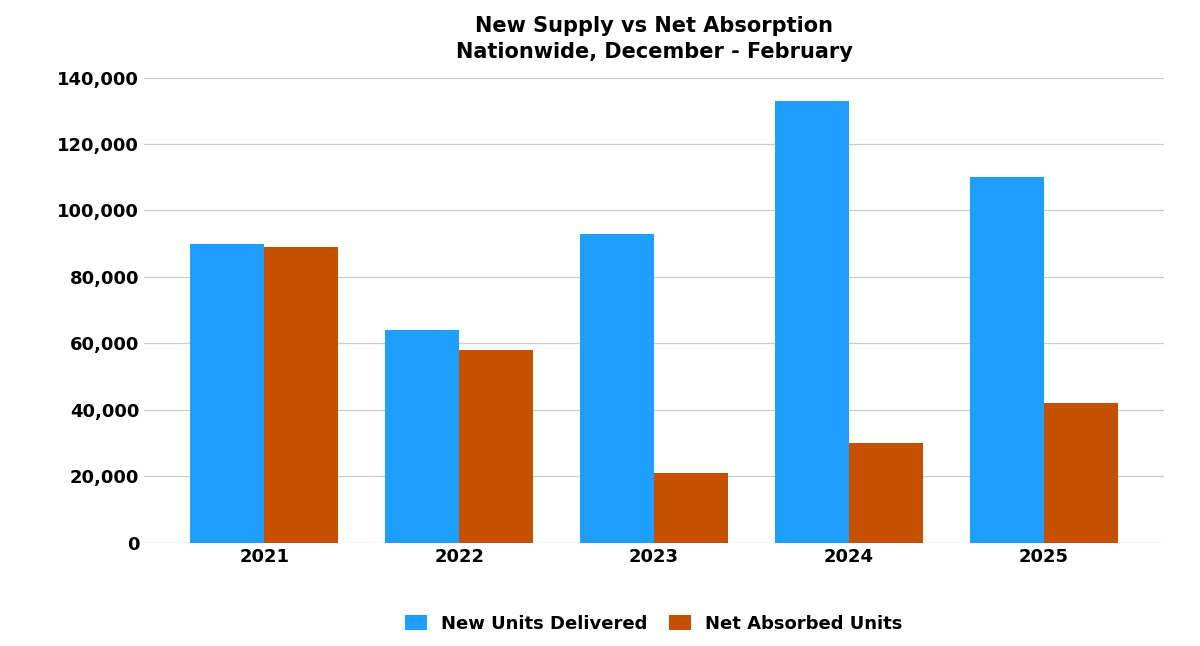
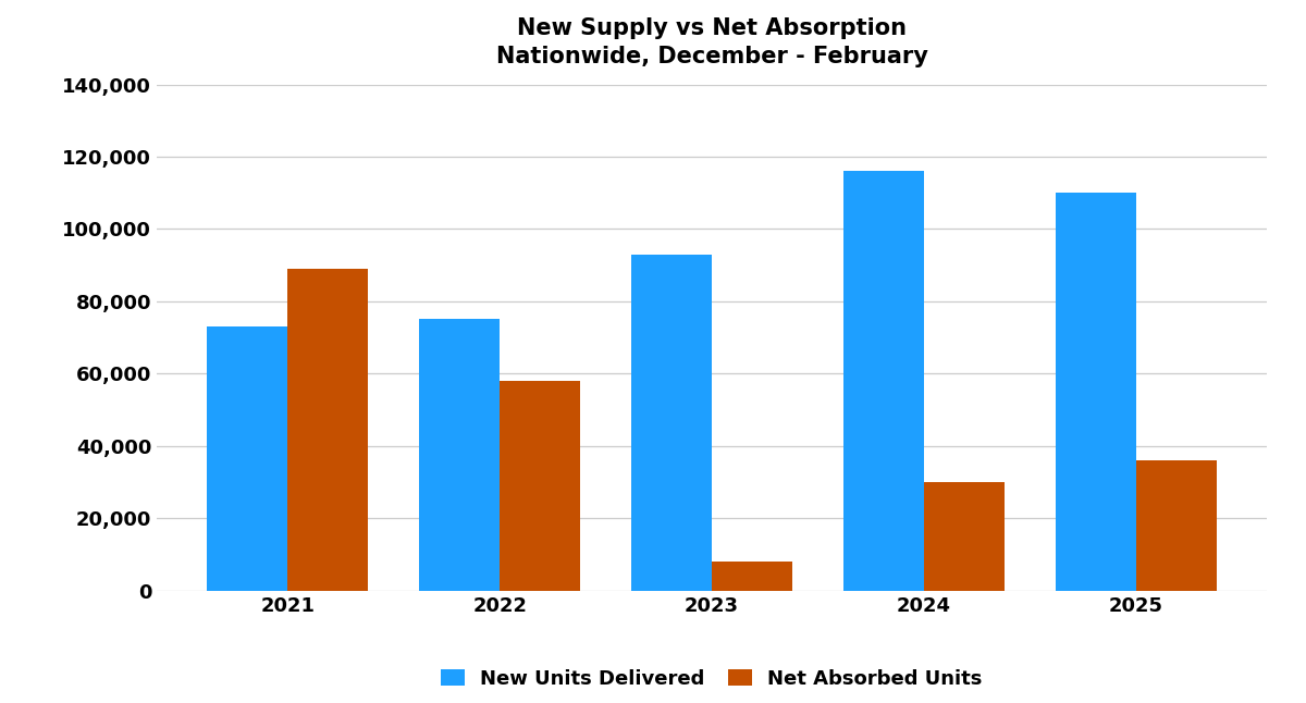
New Units Delivered/2021: 90,000 -> 73,000
New Units Delivered/2022: 64,000 -> 75,000
Net Absorbed Units/2023: 21,000 -> 8,000
New Units Delivered/2024: 133,000 -> 116,000
Net Absorbed Units/2025: 42,000 -> 36,000
